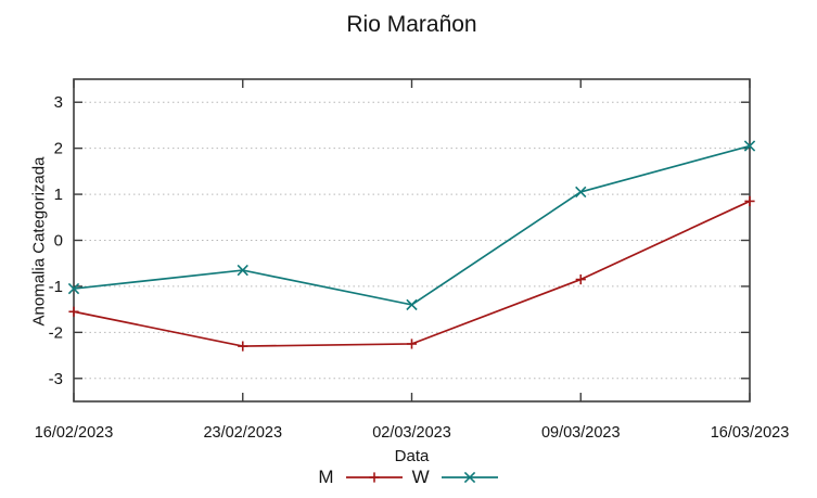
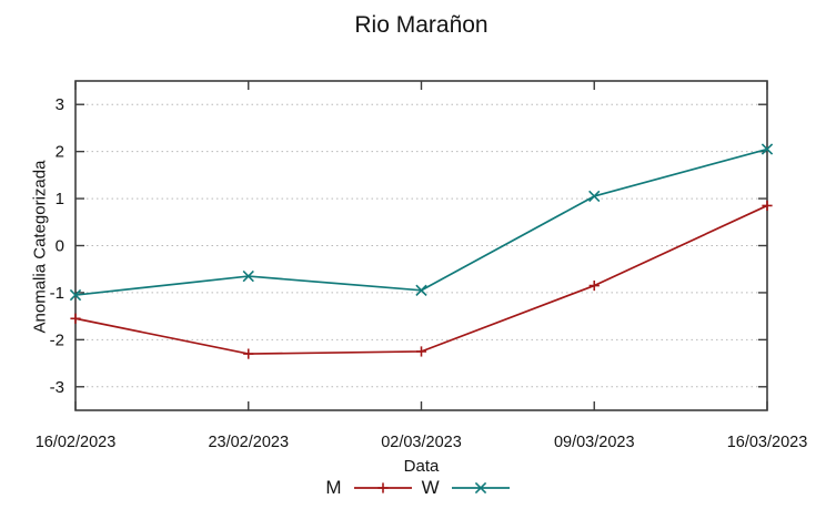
W/02/03/2023: -1.4 -> -0.9
